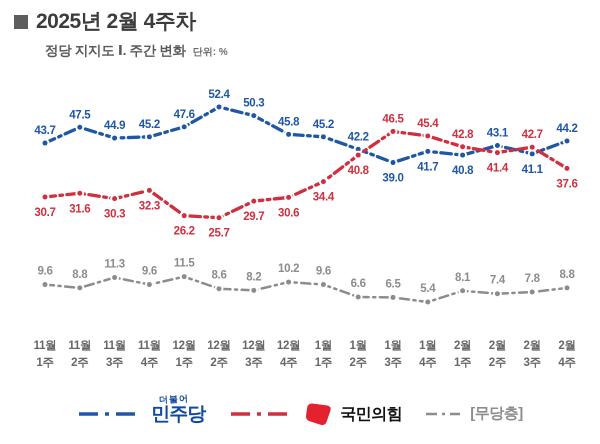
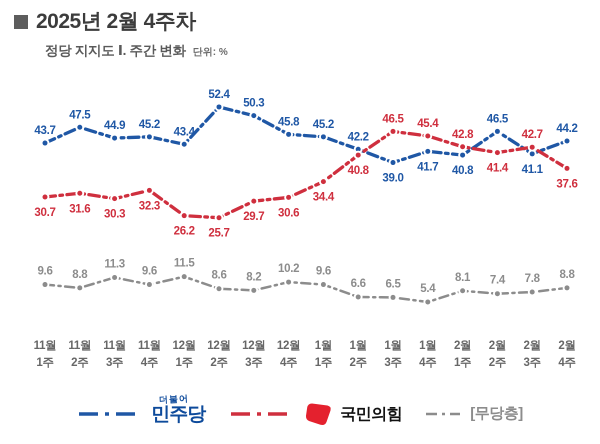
민주당/12월 1주: 47.6 -> 43.4
민주당/2월 2주: 43.1 -> 46.5
